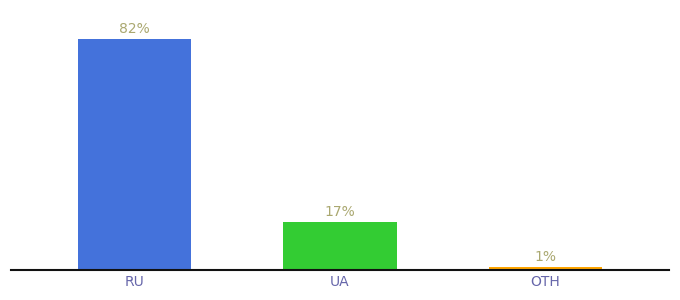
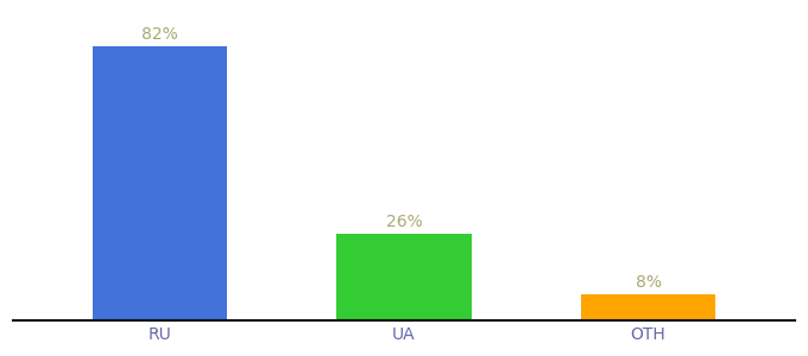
UA: 17% -> 26%
OTH: 1% -> 8%
